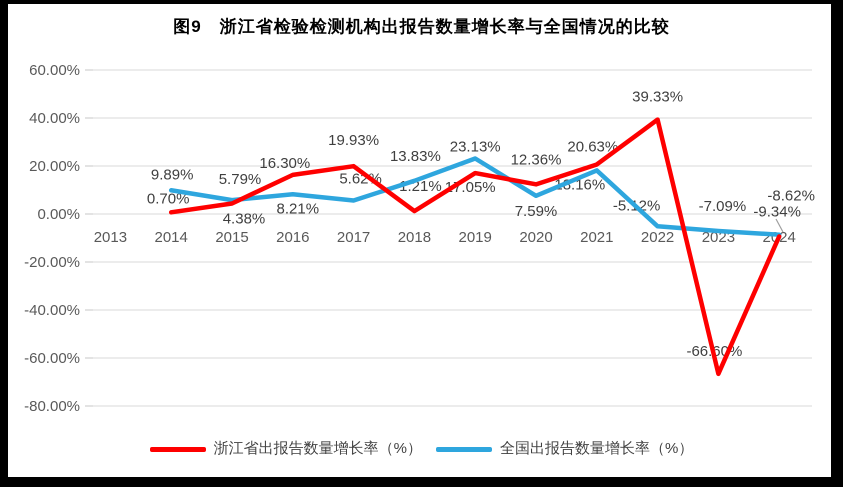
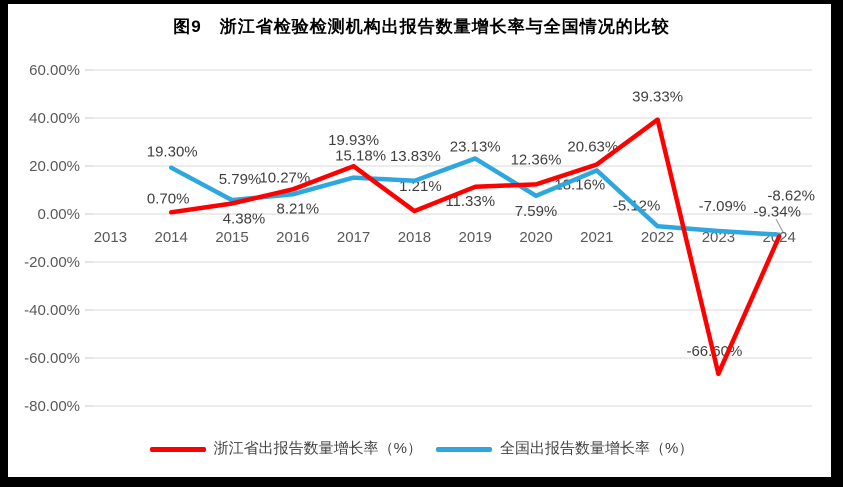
全国出报告数量增长率（%）/2014: 9.89% -> 19.30%
浙江省出报告数量增长率（%）/2016: 16.30% -> 10.27%
全国出报告数量增长率（%）/2017: 5.62% -> 15.18%
浙江省出报告数量增长率（%）/2019: 17.05% -> 11.33%
